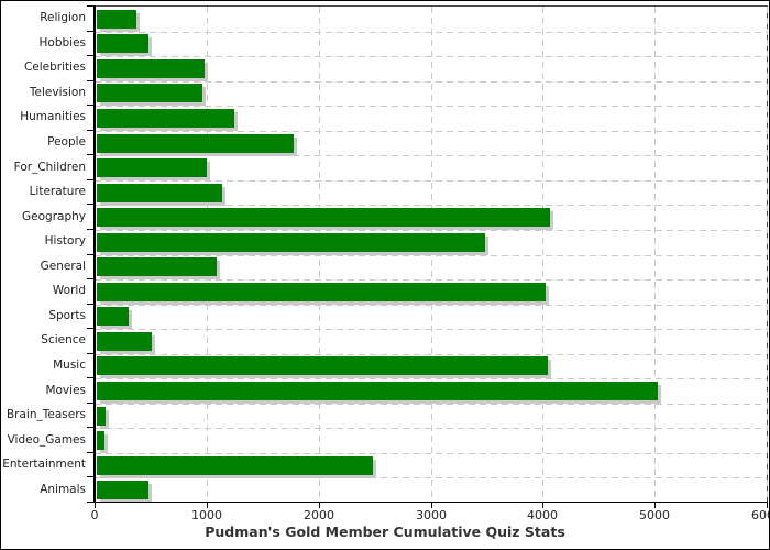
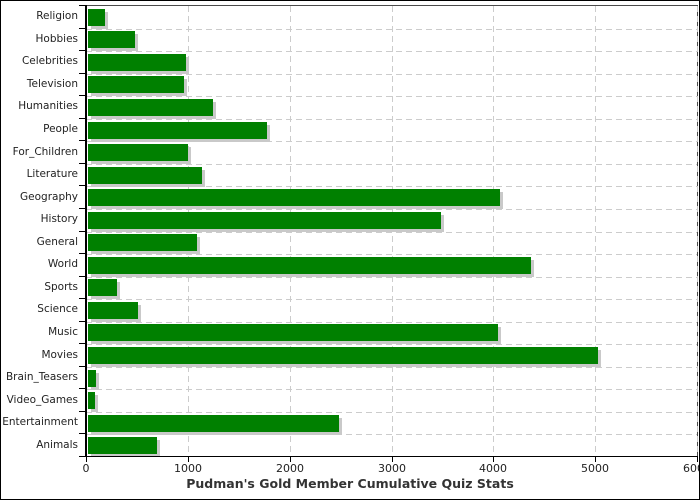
Religion: 350 -> 160
World: 4010 -> 4350
Animals: 460 -> 680
